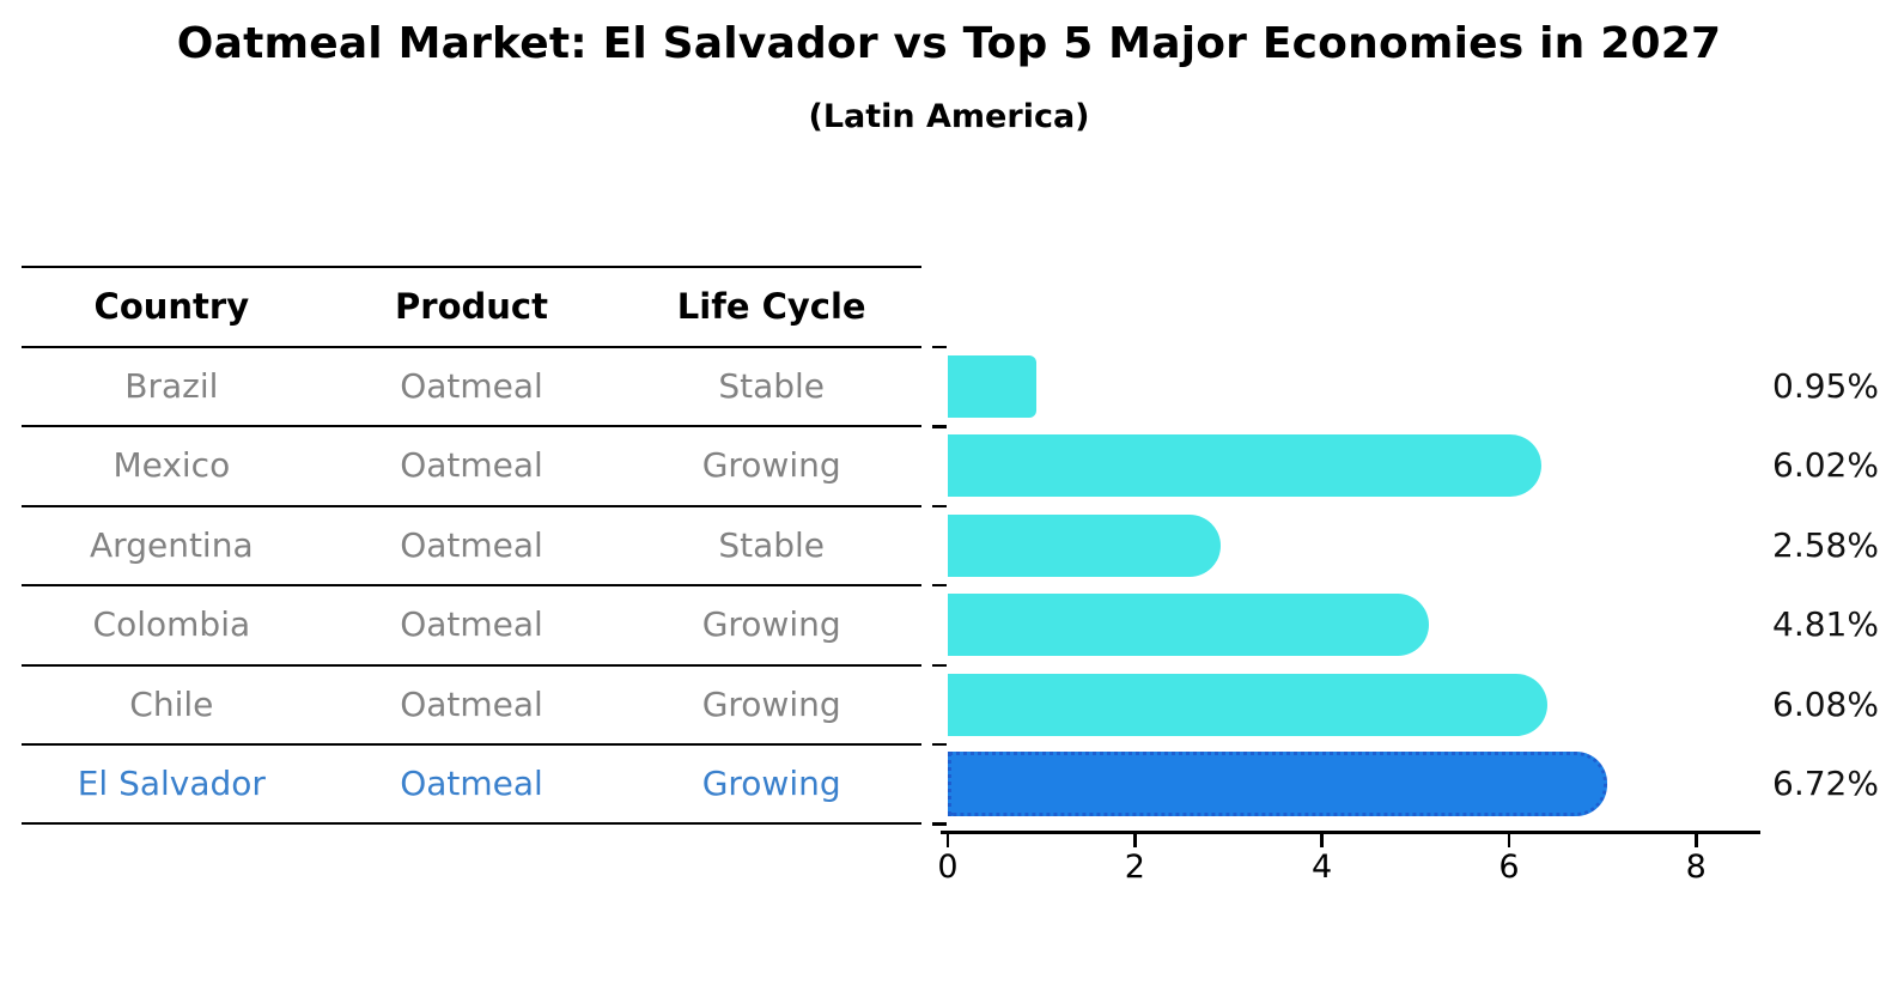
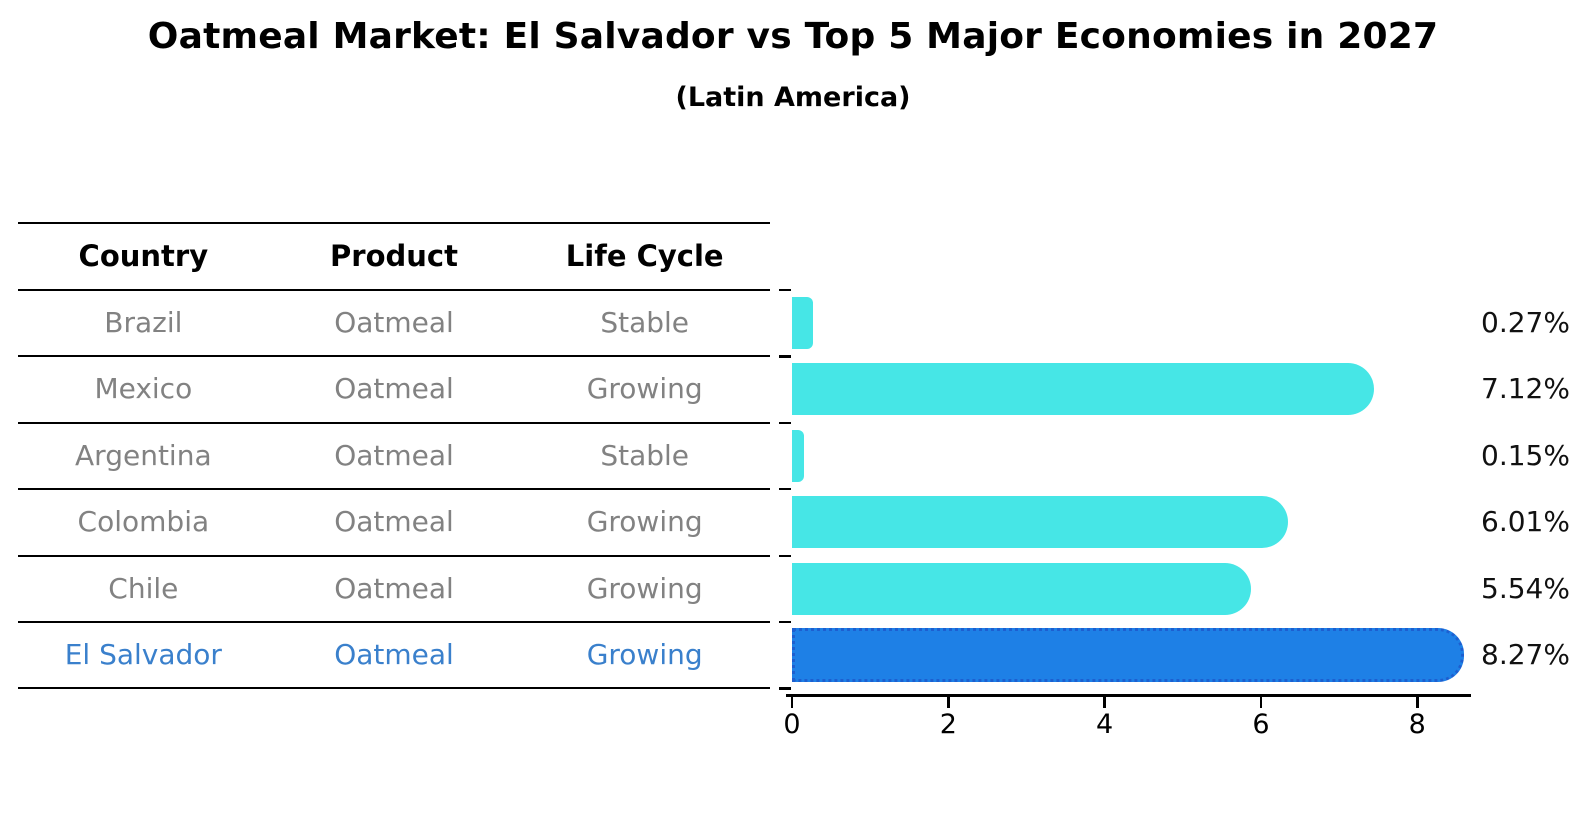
Brazil: 0.95% -> 0.27%
Mexico: 6.02% -> 7.12%
Argentina: 2.58% -> 0.15%
Colombia: 4.81% -> 6.01%
Chile: 6.08% -> 5.54%
El Salvador: 6.72% -> 8.27%
